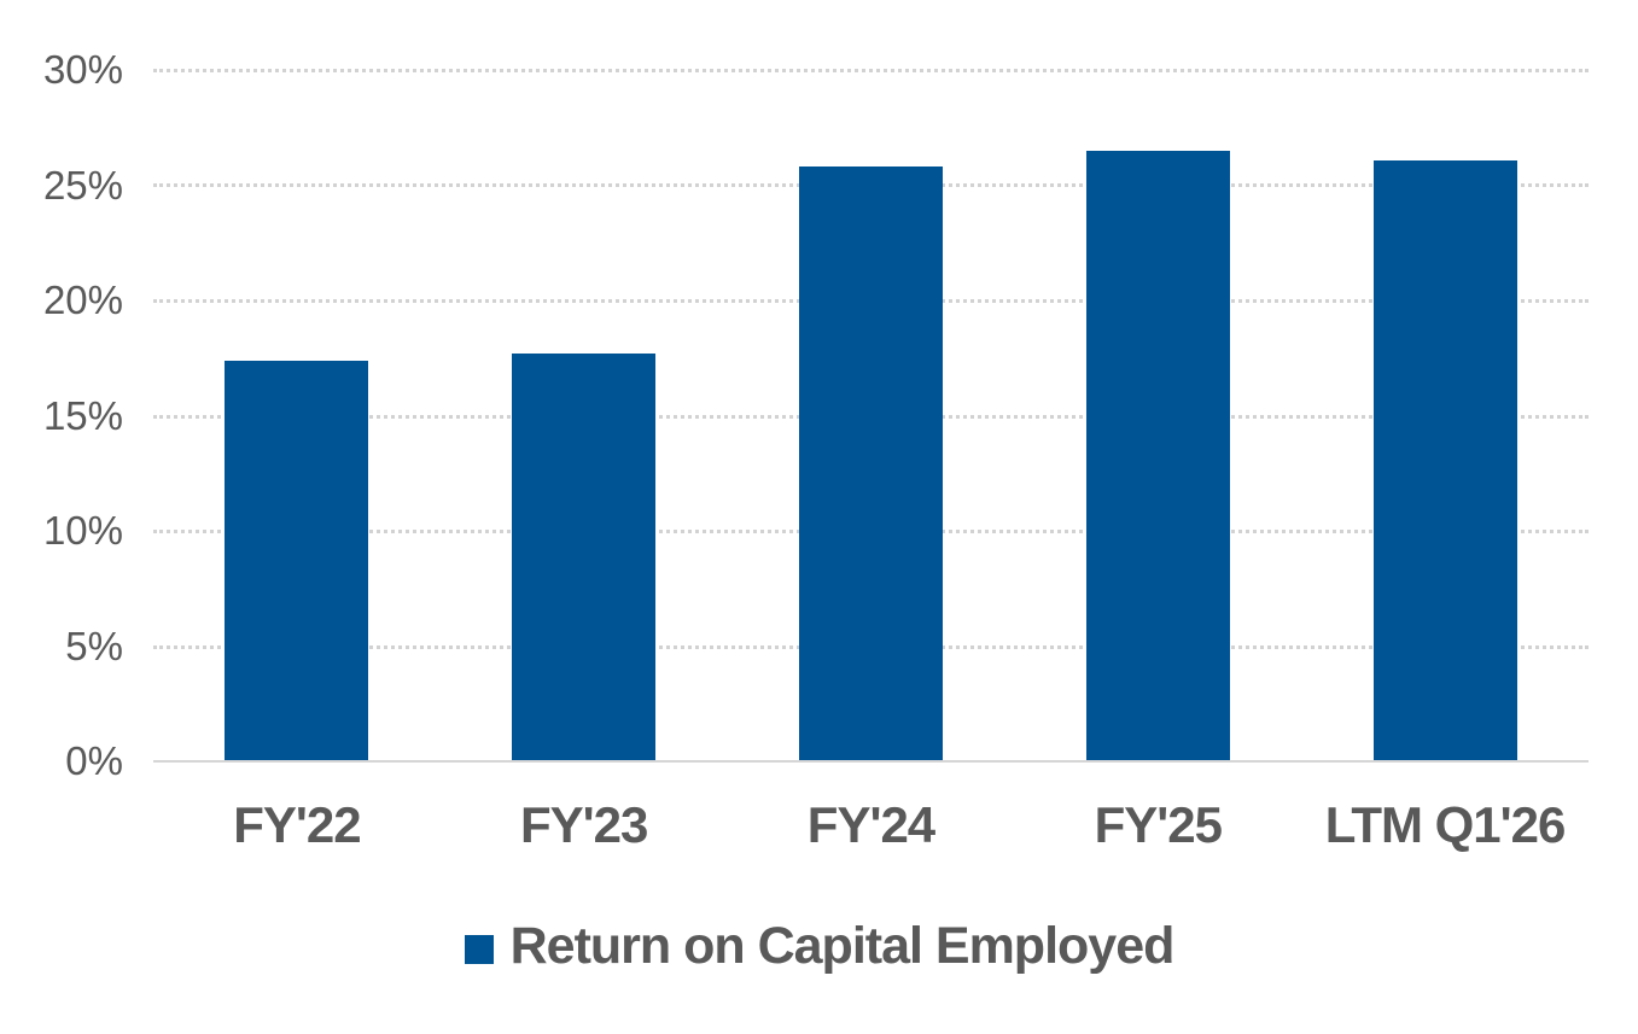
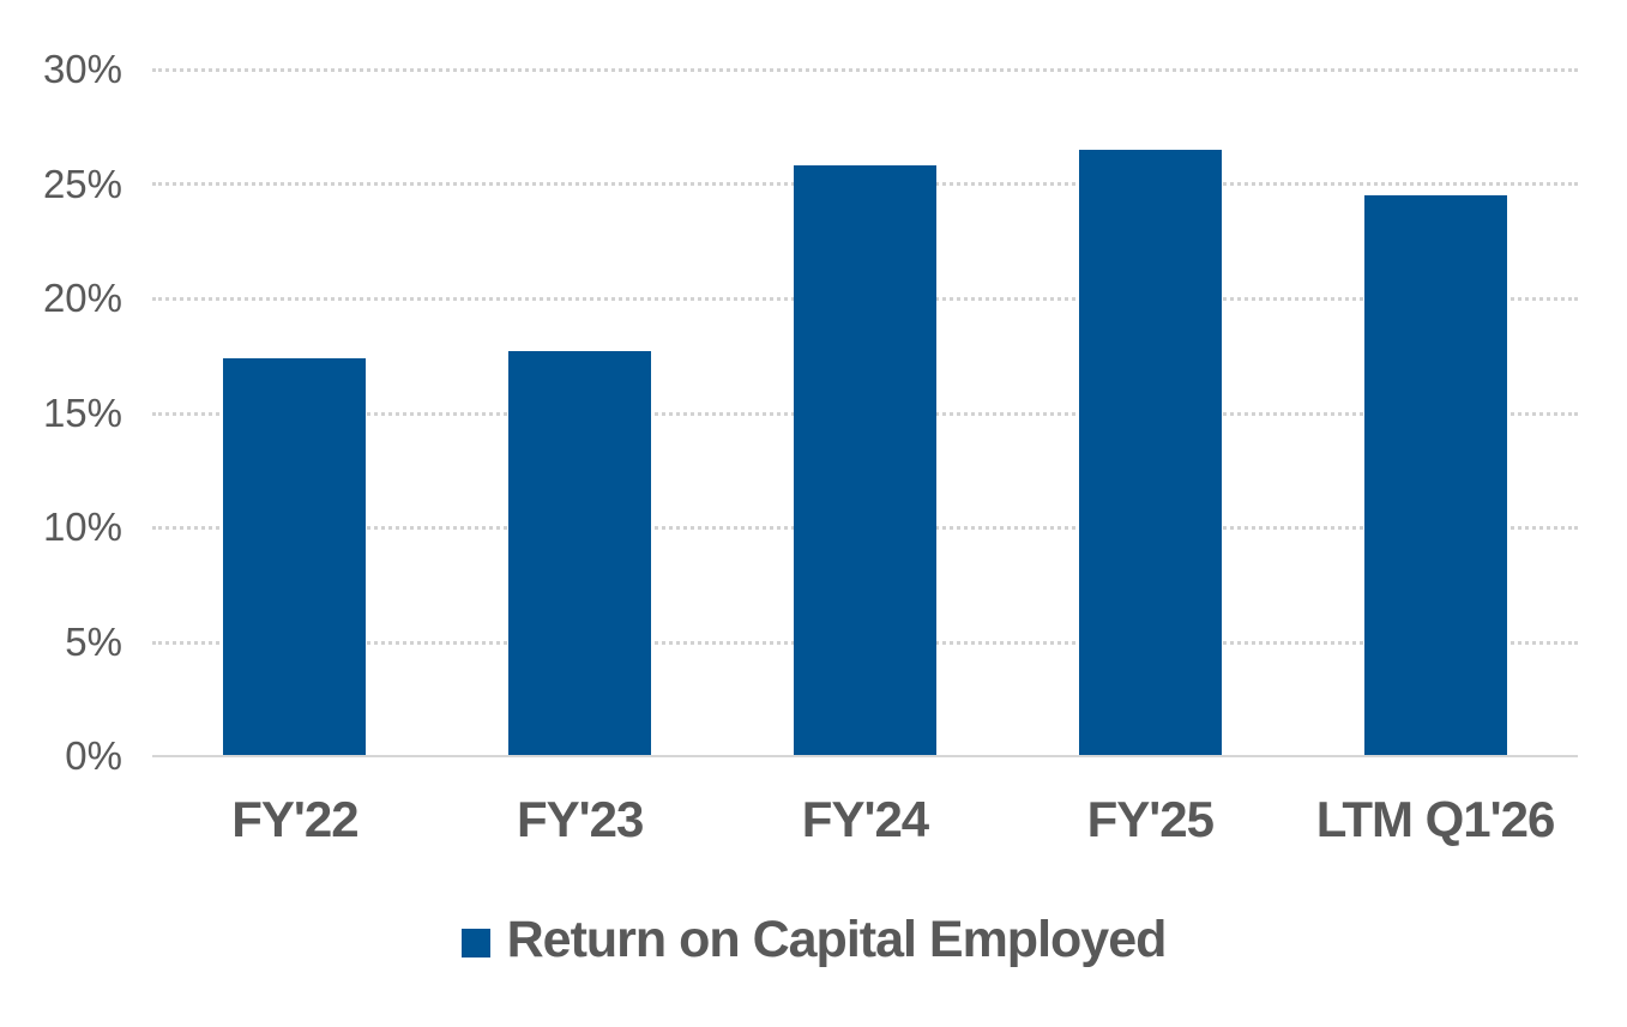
LTM Q1'26: 26.1% -> 24.5%
